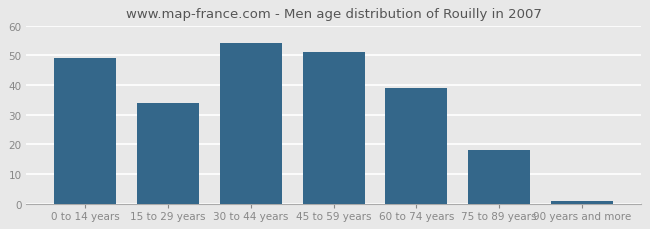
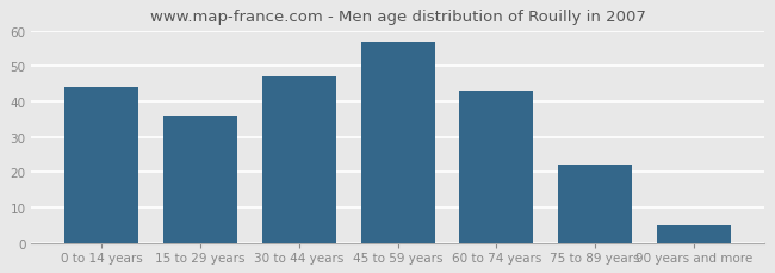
0 to 14 years: 49 -> 44
15 to 29 years: 34 -> 36
30 to 44 years: 54 -> 47
45 to 59 years: 51 -> 57
60 to 74 years: 39 -> 43
75 to 89 years: 18 -> 22
90 years and more: 1 -> 5
